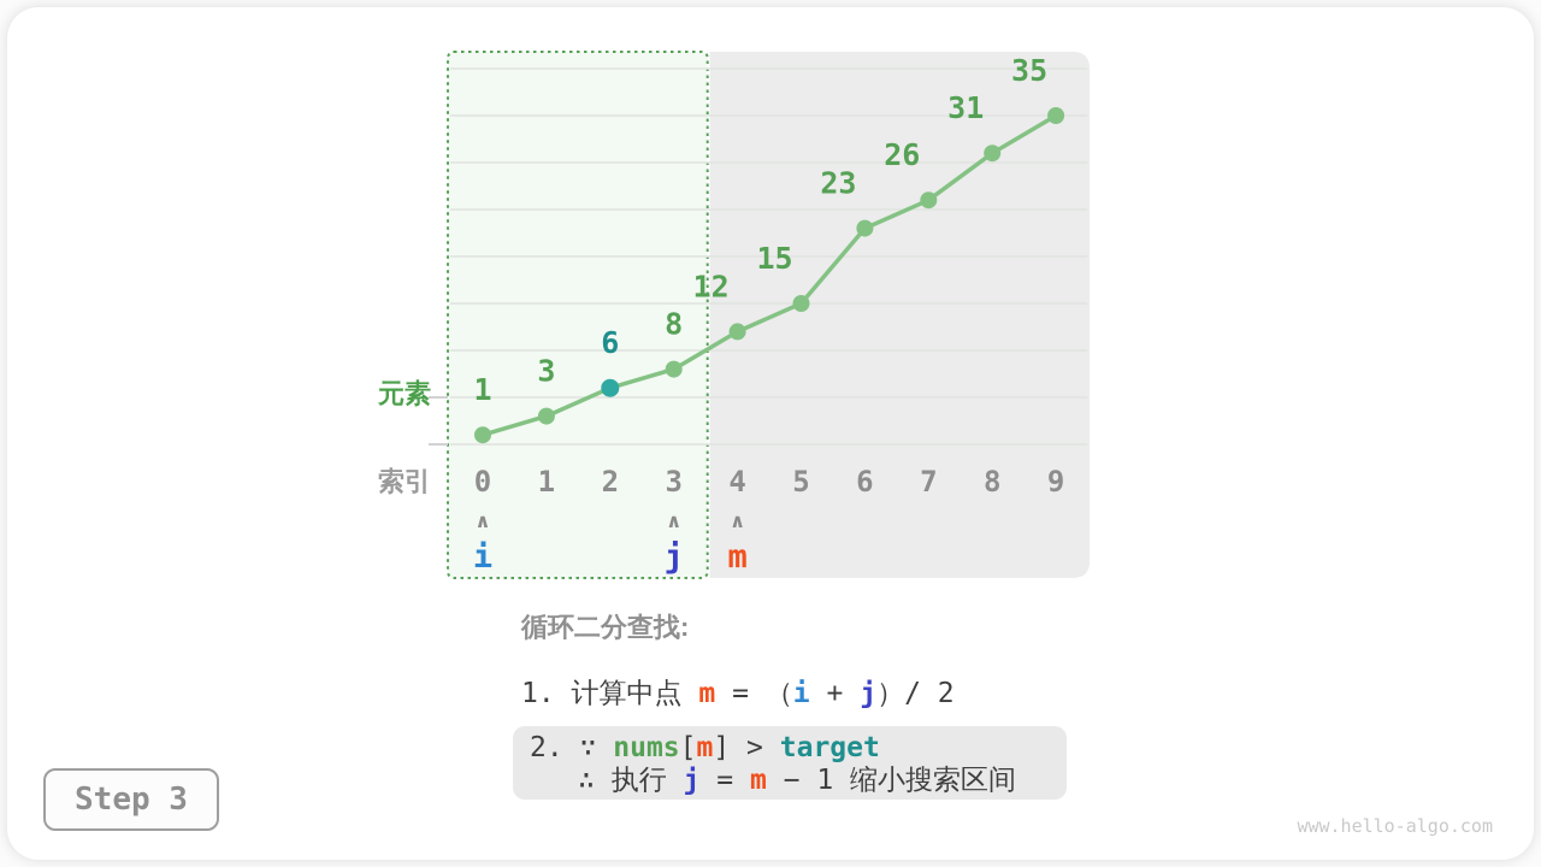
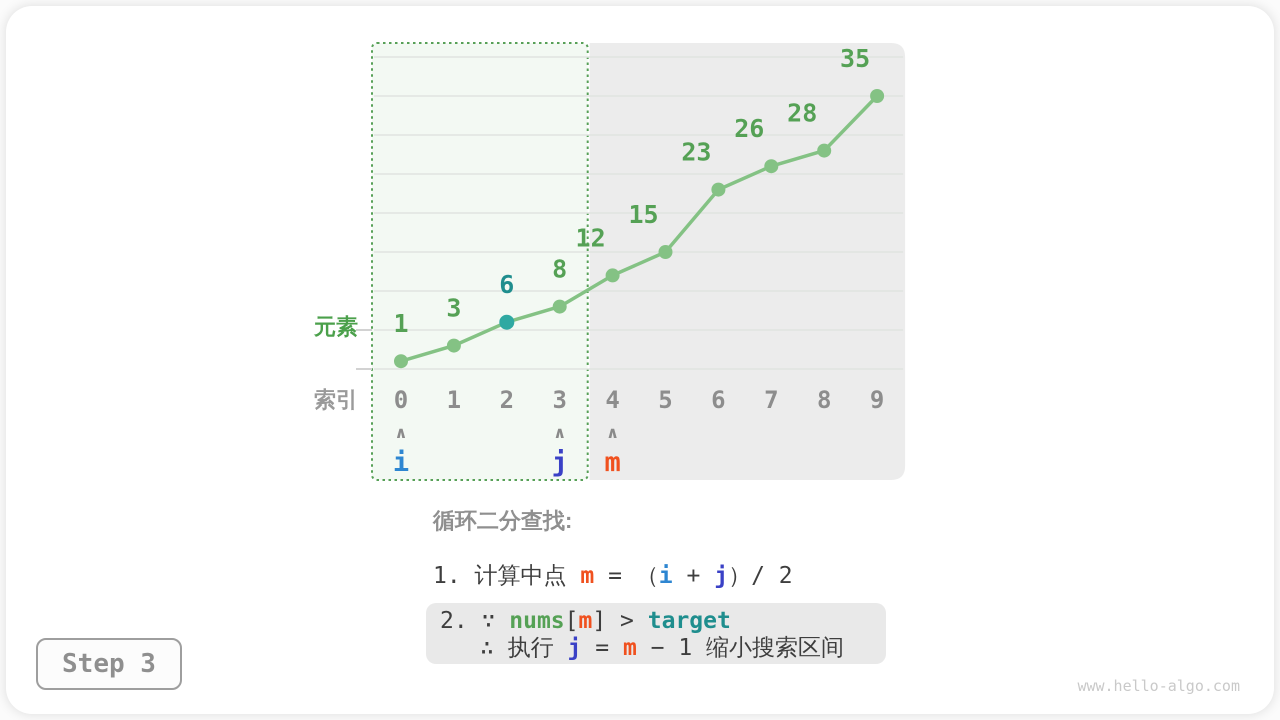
8: 31 -> 28
